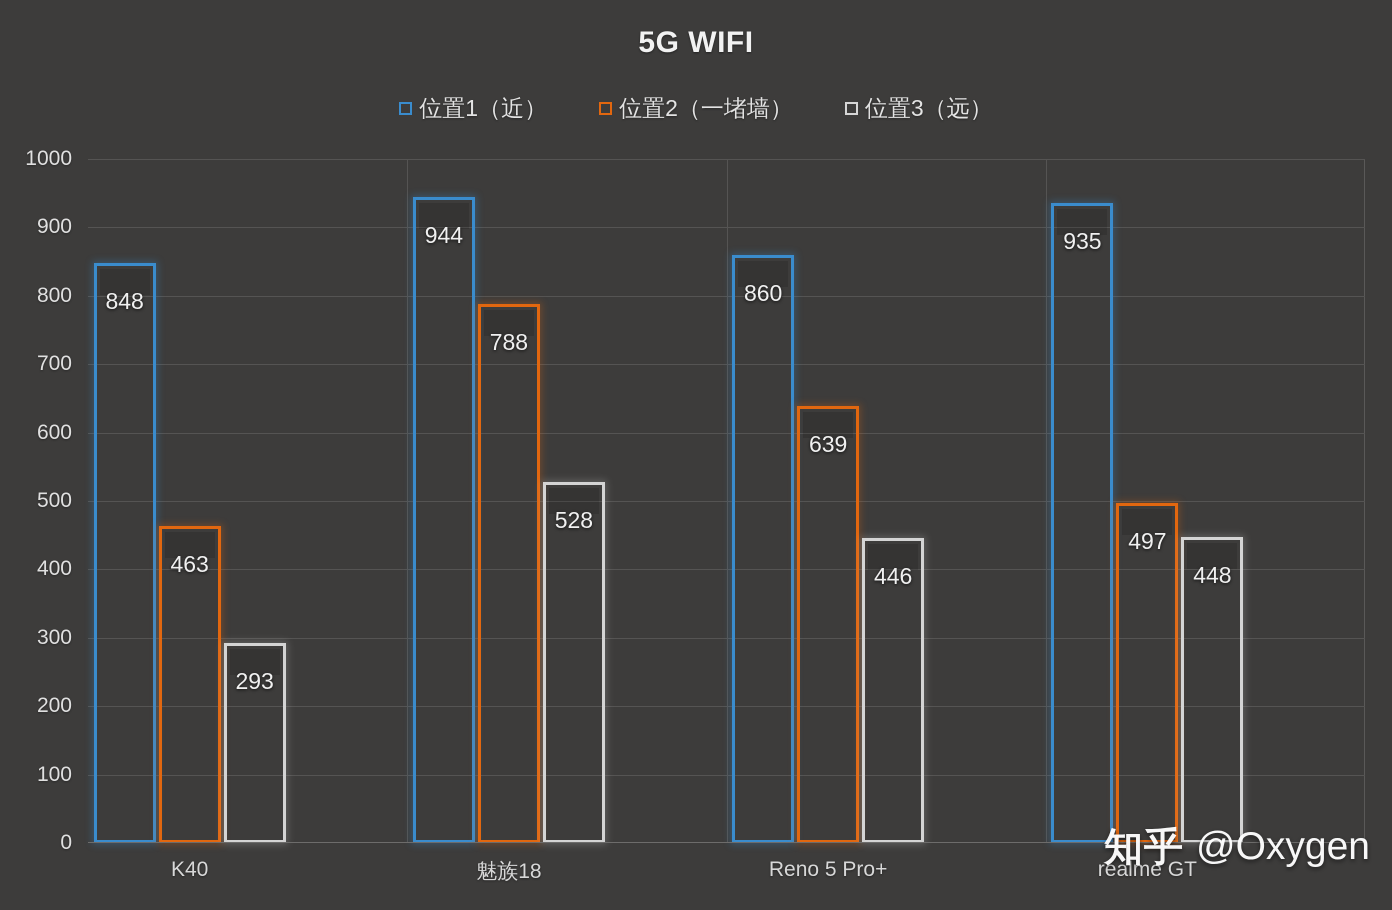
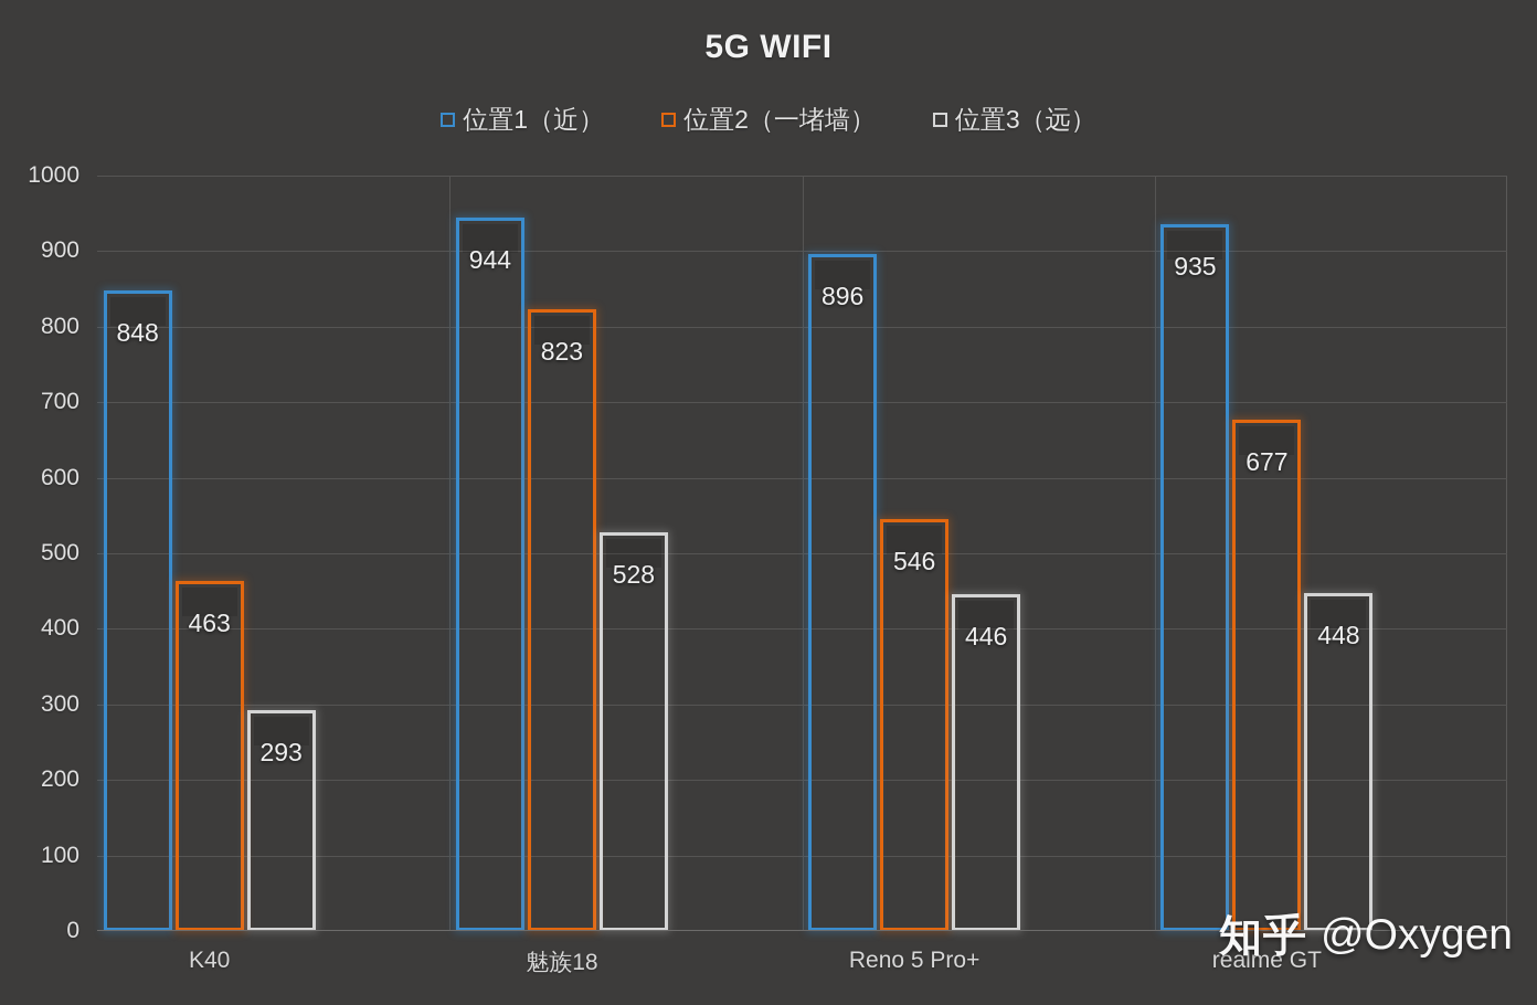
位置2（一堵墙）/魅族18: 788 -> 823
位置1（近）/Reno 5 Pro+: 860 -> 896
位置2（一堵墙）/Reno 5 Pro+: 639 -> 546
位置2（一堵墙）/realme GT: 497 -> 677
